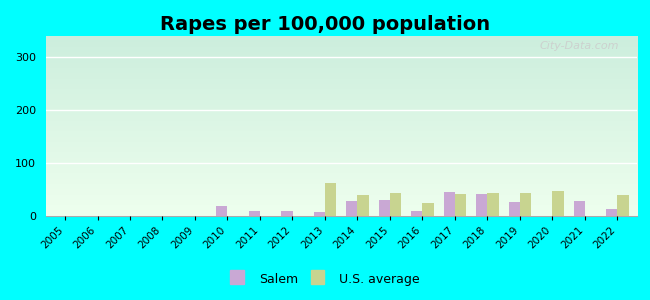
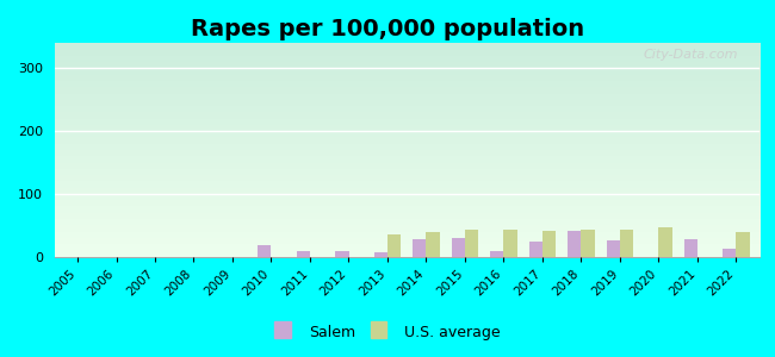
U.S. average/2013: 62 -> 36
U.S. average/2016: 24 -> 43
Salem/2017: 46 -> 25
